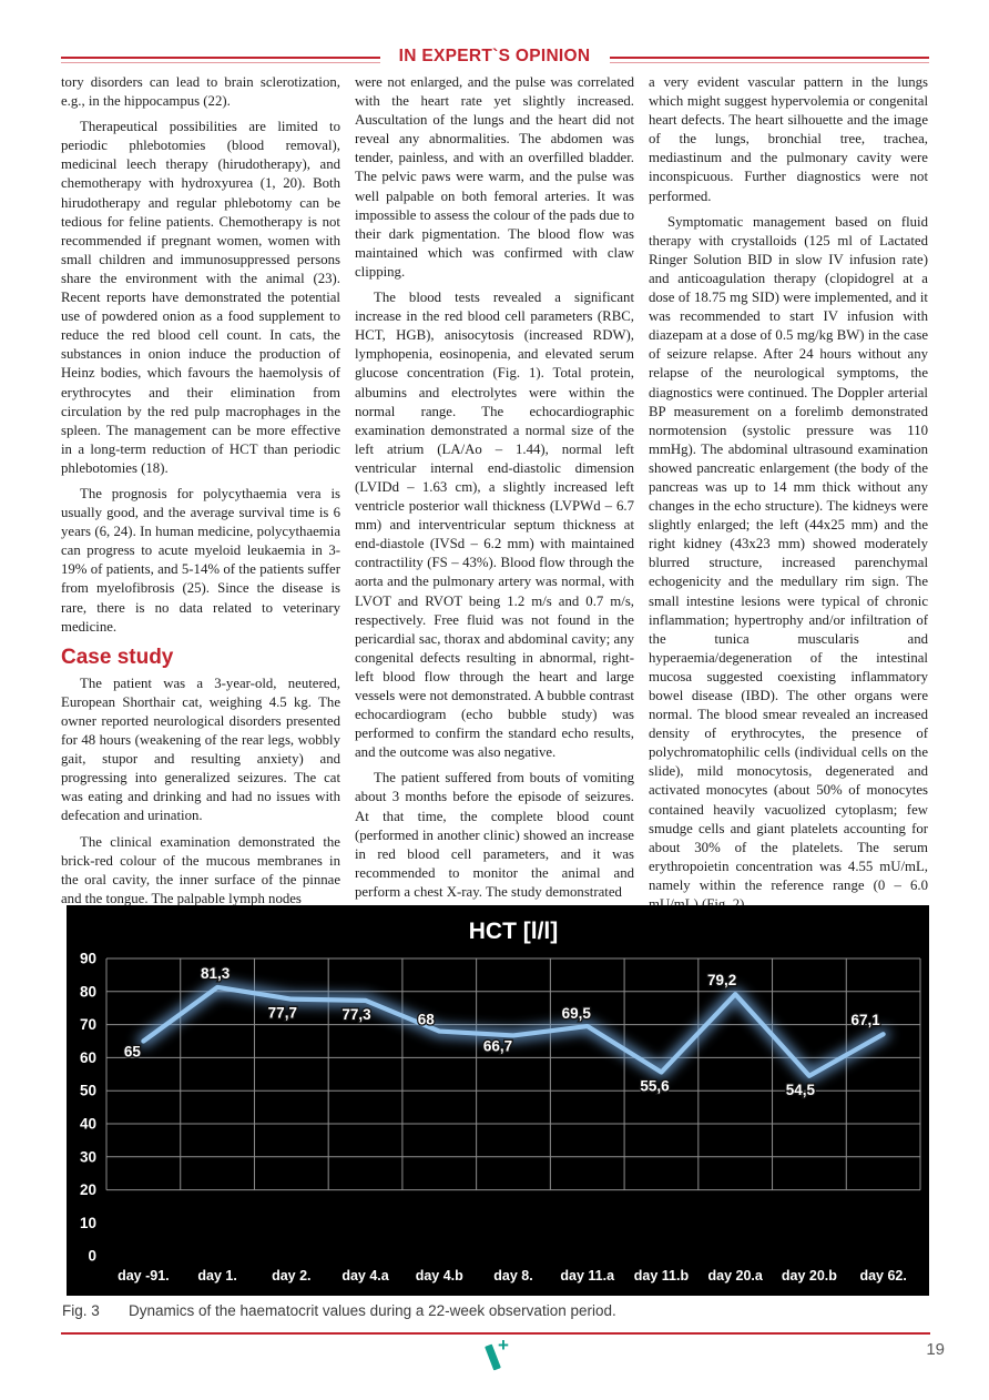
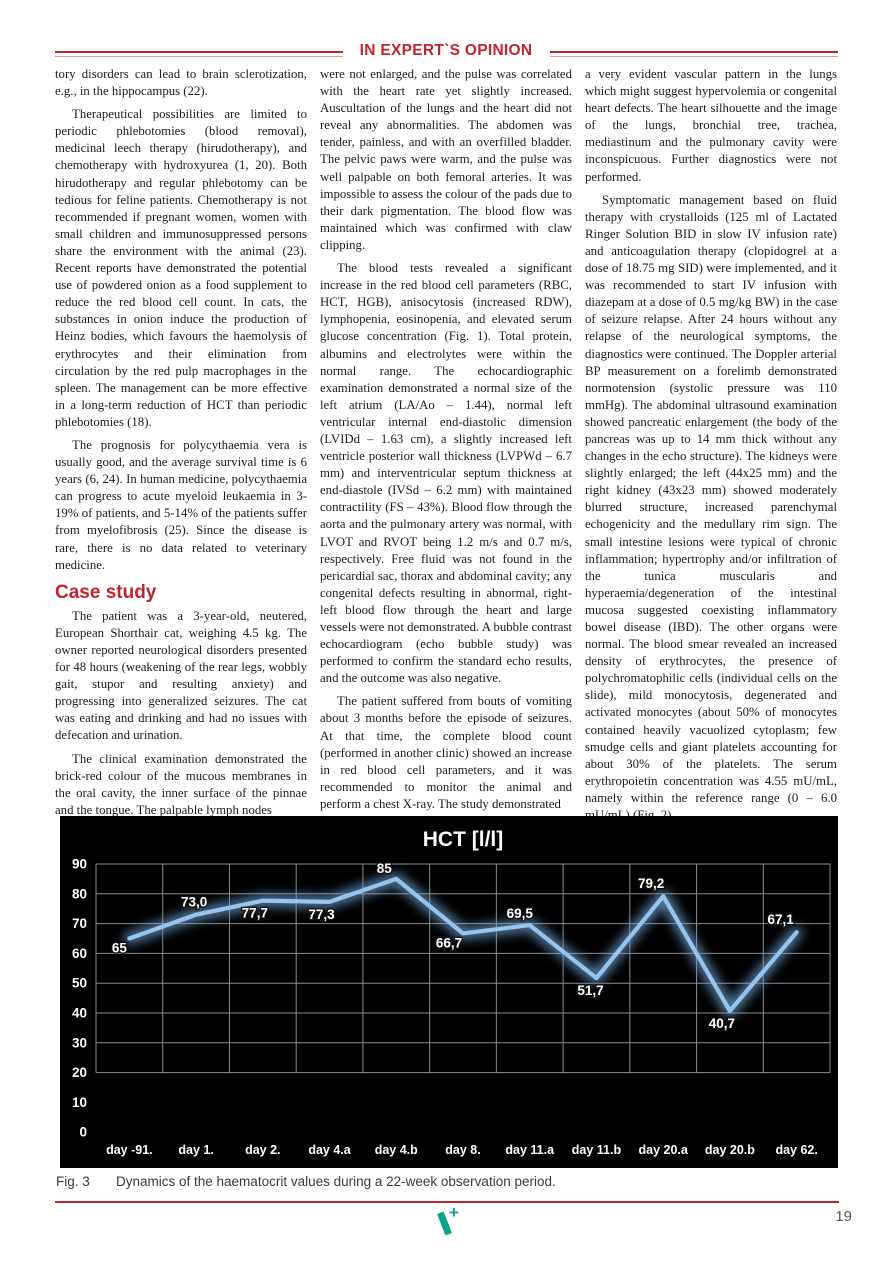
day 1.: 81,3 -> 73,0
day 4.b: 68 -> 85
day 11.b: 55,6 -> 51,7
day 20.b: 54,5 -> 40,7
